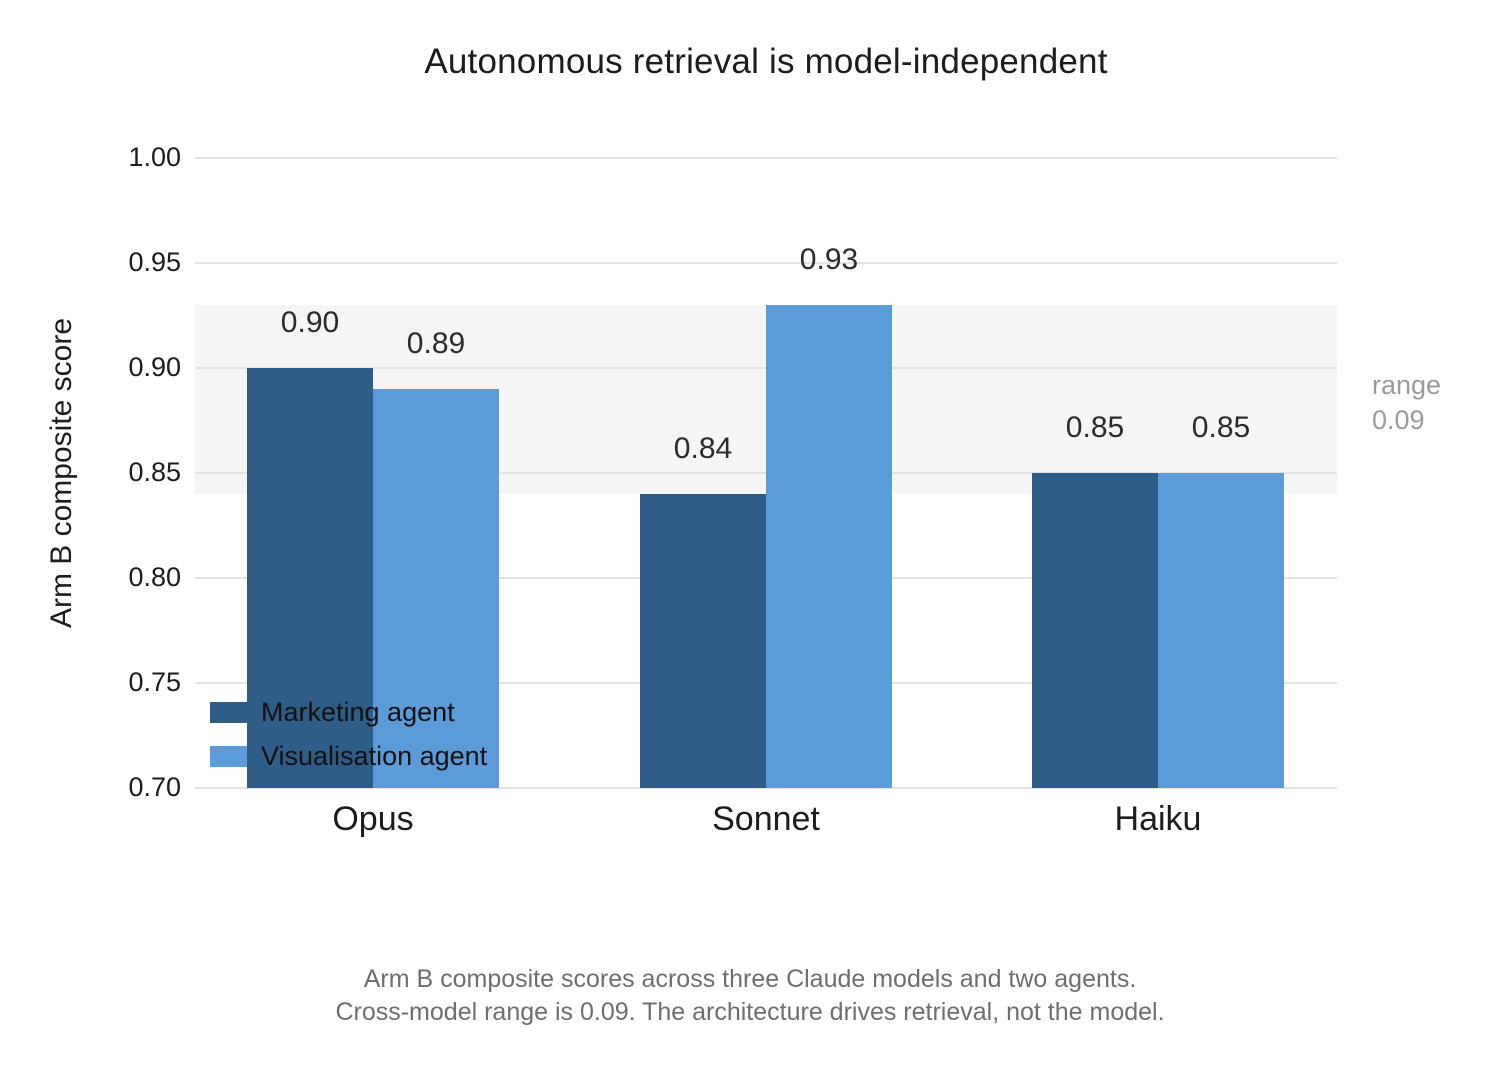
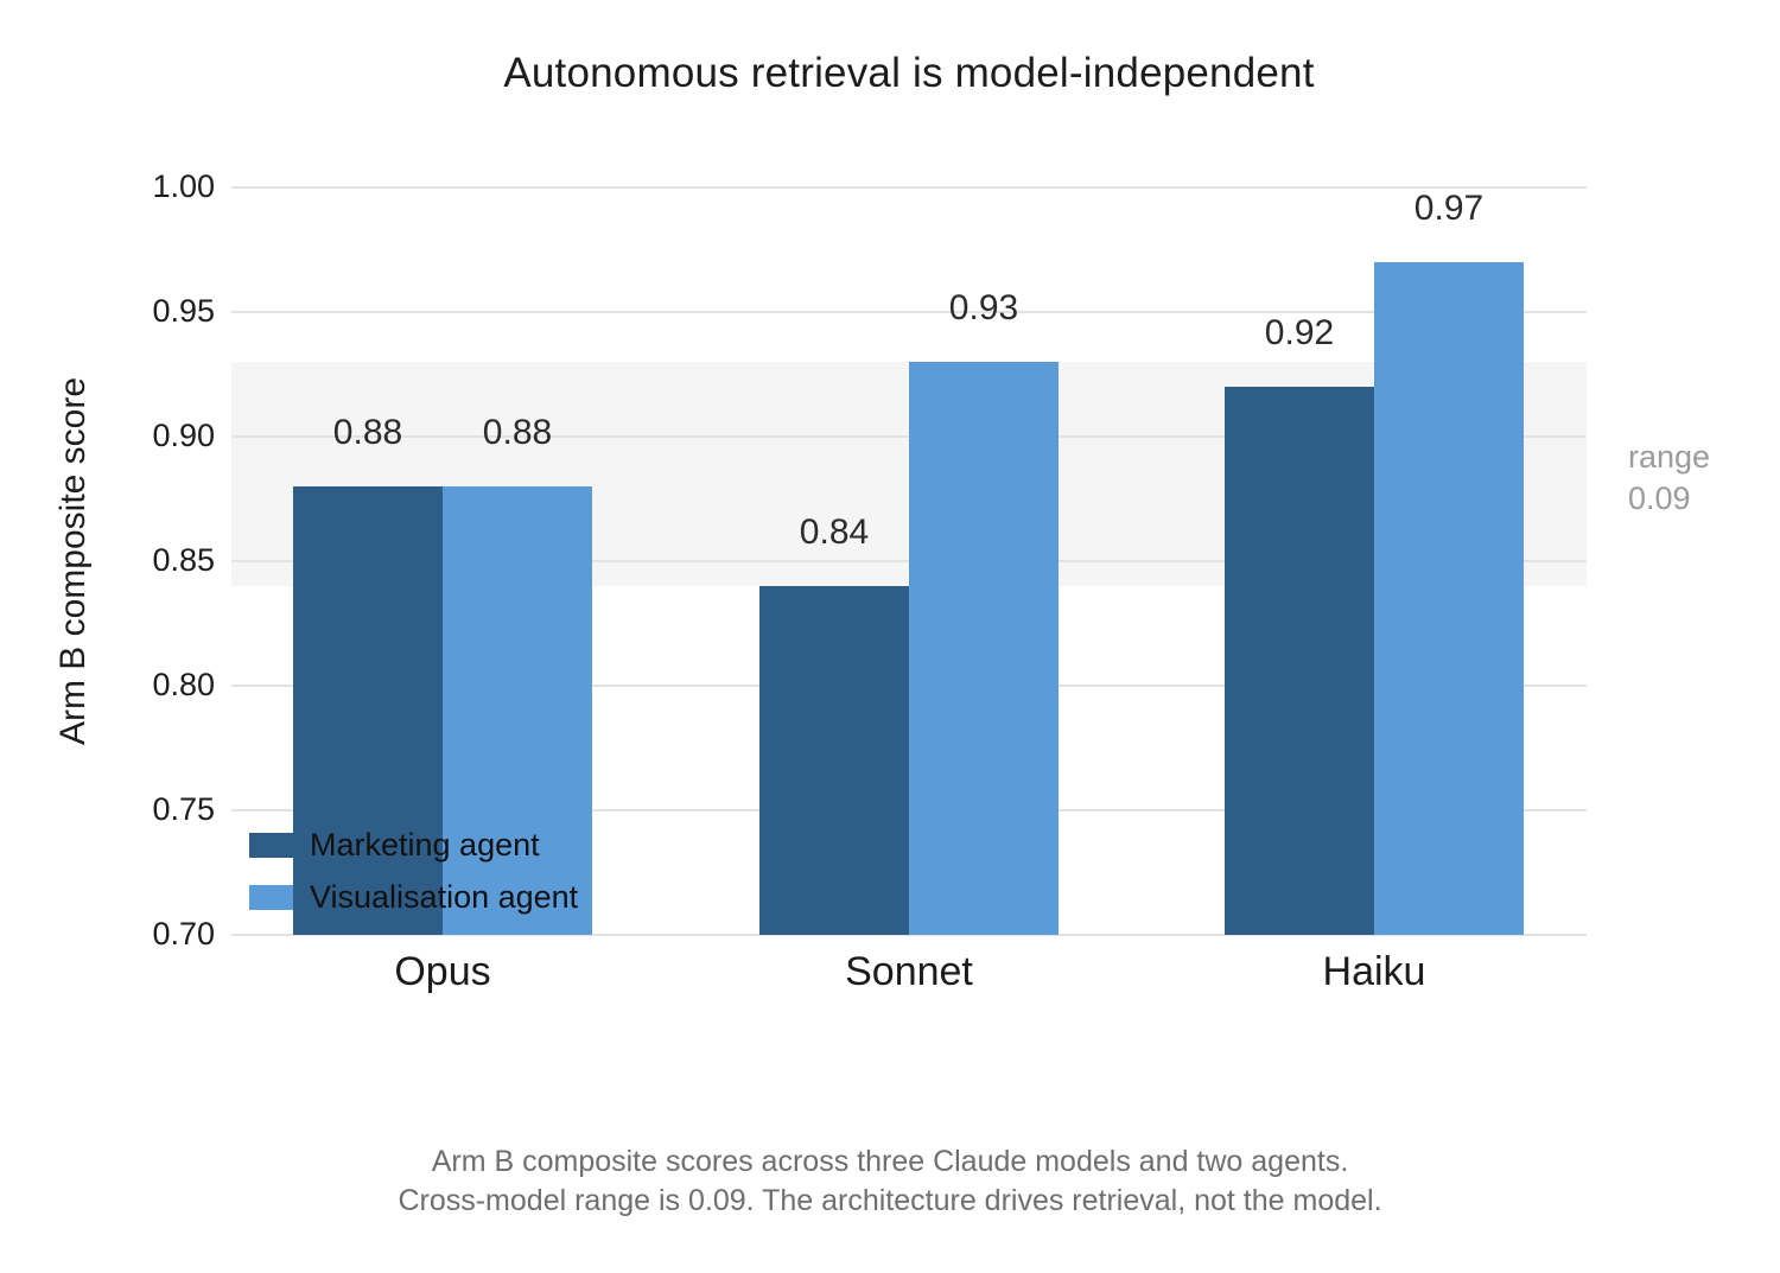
Marketing agent/Opus: 0.90 -> 0.88
Visualisation agent/Opus: 0.89 -> 0.88
Marketing agent/Haiku: 0.85 -> 0.92
Visualisation agent/Haiku: 0.85 -> 0.97
